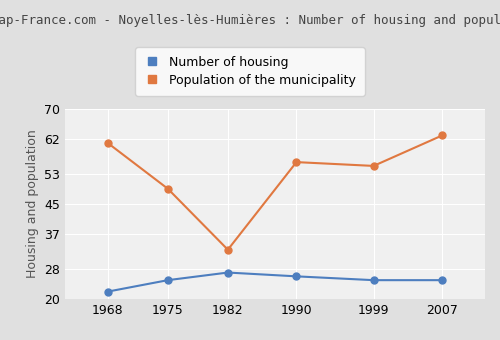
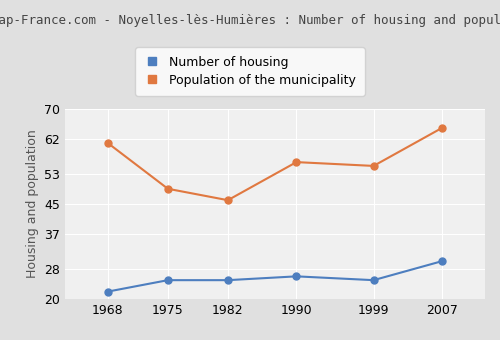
Number of housing/1982: 27 -> 25
Population of the municipality/1982: 33 -> 46
Number of housing/2007: 25 -> 30
Population of the municipality/2007: 63 -> 65
